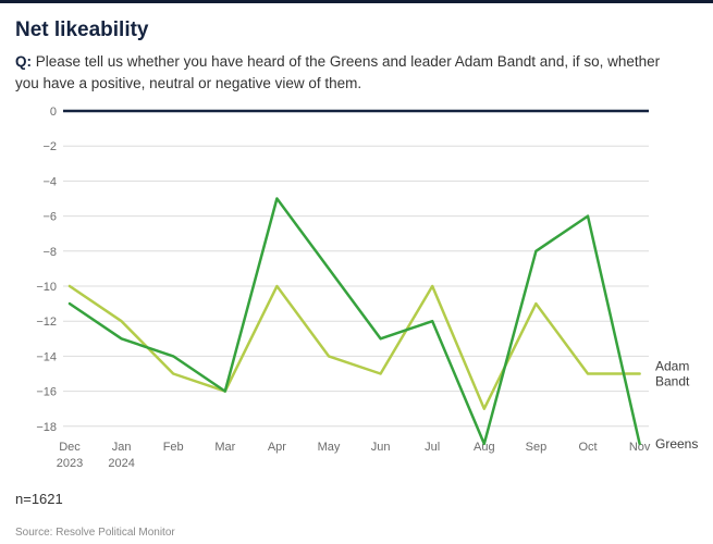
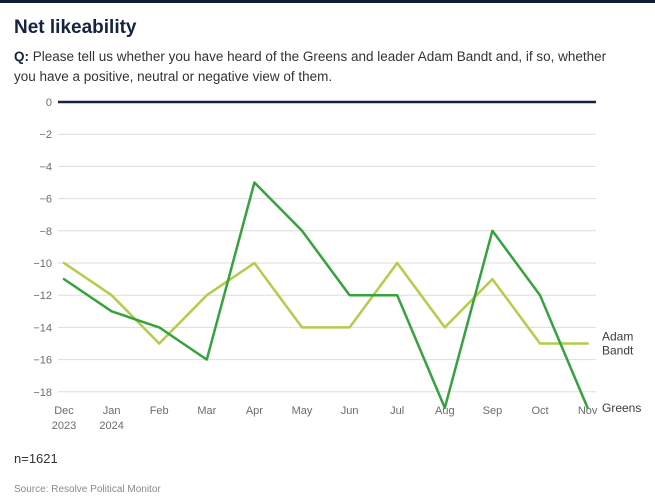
Adam Bandt/Mar: -16 -> -12
Greens/May: -9 -> -8
Adam Bandt/Jun: -15 -> -14
Greens/Jun: -13 -> -12
Adam Bandt/Aug: -17 -> -14
Greens/Oct: -6 -> -12
